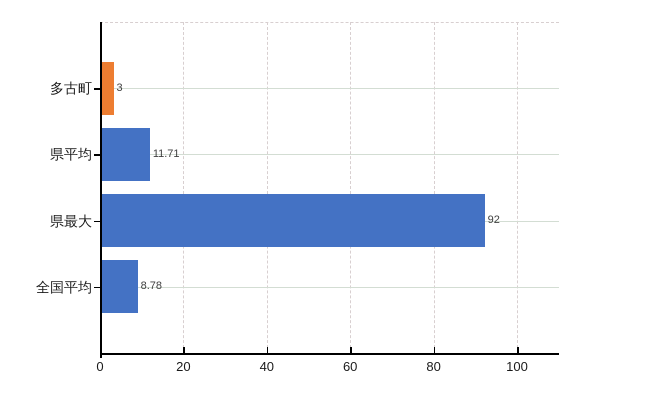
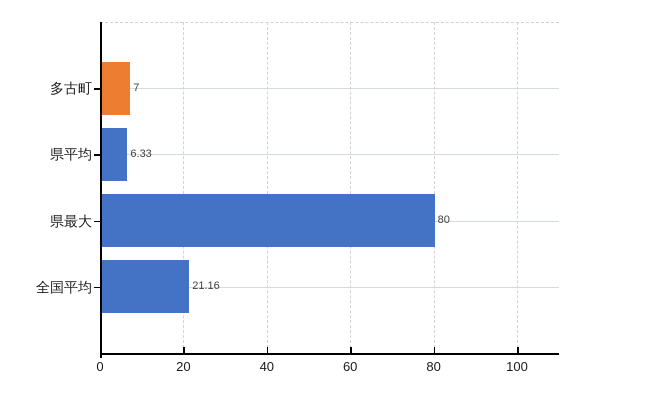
多古町: 3 -> 7
県平均: 11.71 -> 6.33
県最大: 92 -> 80
全国平均: 8.78 -> 21.16
